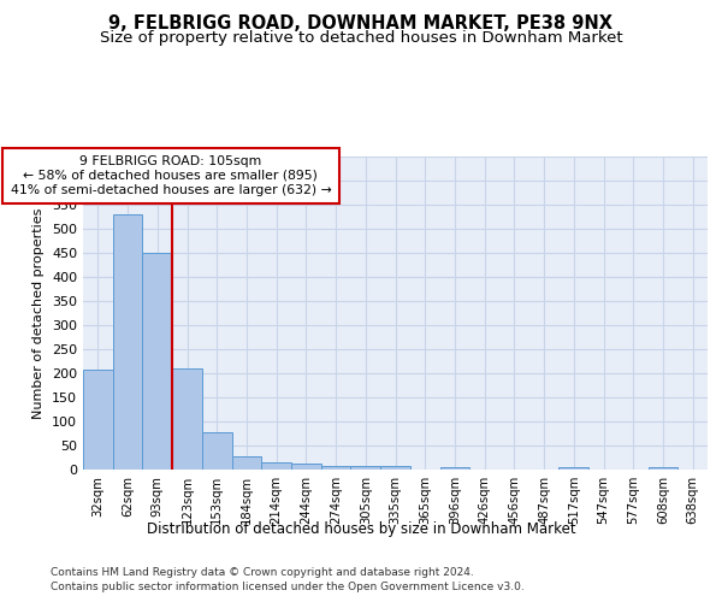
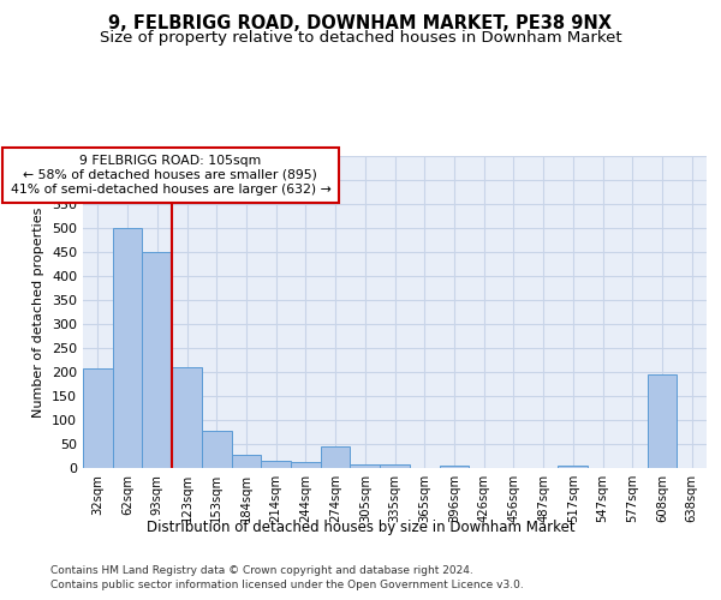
62sqm: 530 -> 500
274sqm: 7 -> 45
608sqm: 6 -> 195
